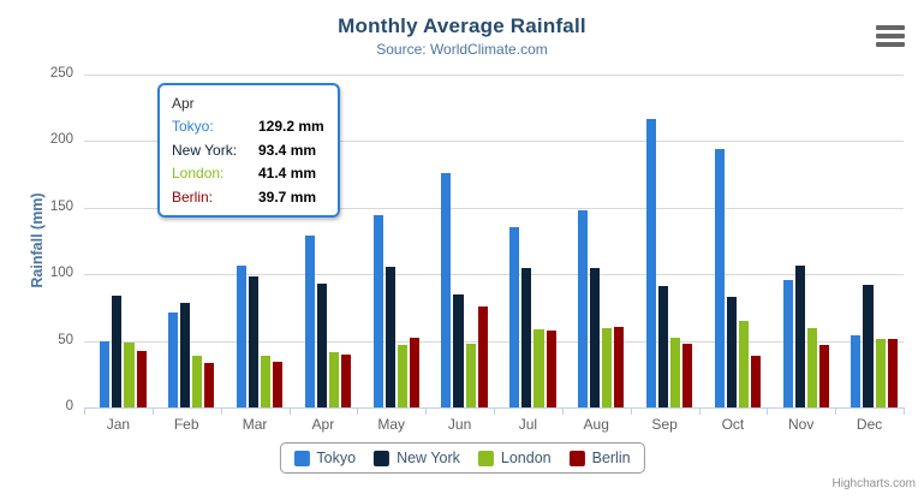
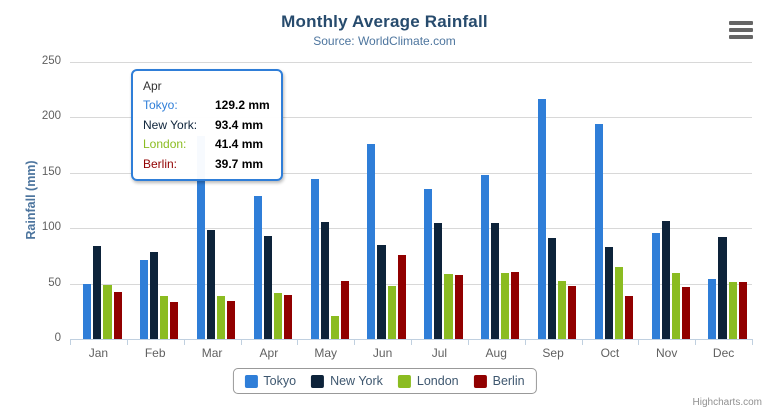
Tokyo/Mar: 106 -> 183
London/May: 47 -> 21
